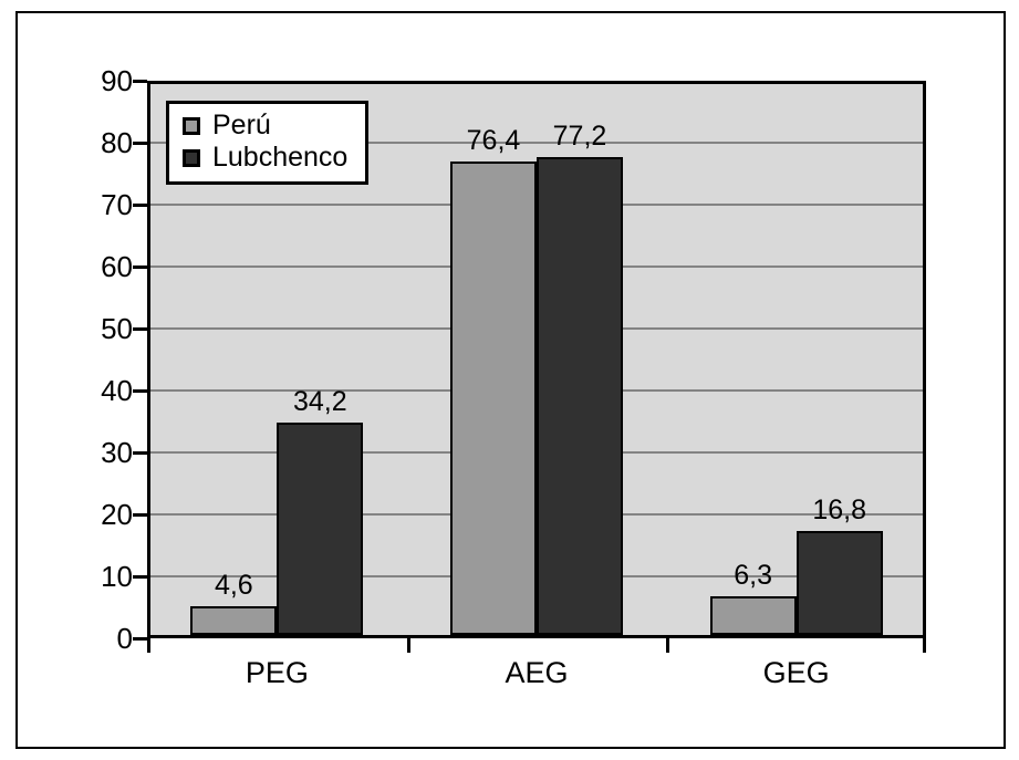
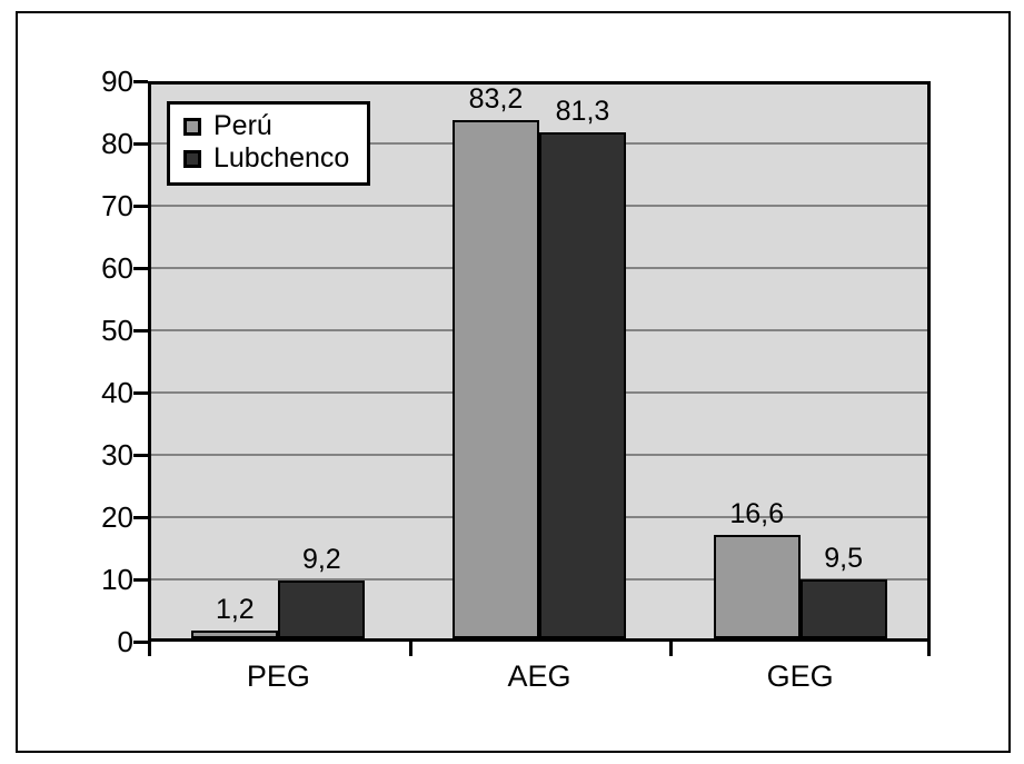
Perú/PEG: 4,6 -> 1,2
Lubchenco/PEG: 34,2 -> 9,2
Perú/AEG: 76,4 -> 83,2
Lubchenco/AEG: 77,2 -> 81,3
Perú/GEG: 6,3 -> 16,6
Lubchenco/GEG: 16,8 -> 9,5
